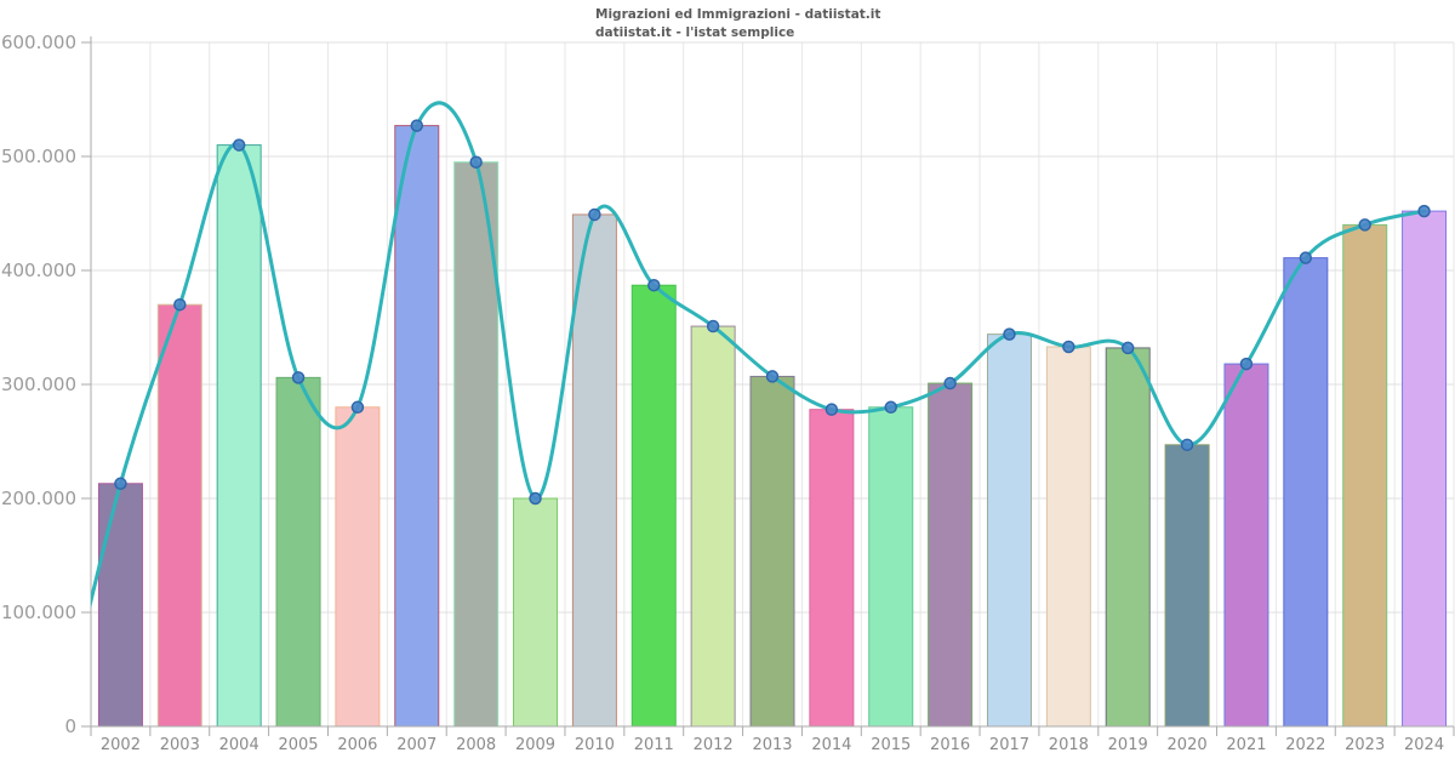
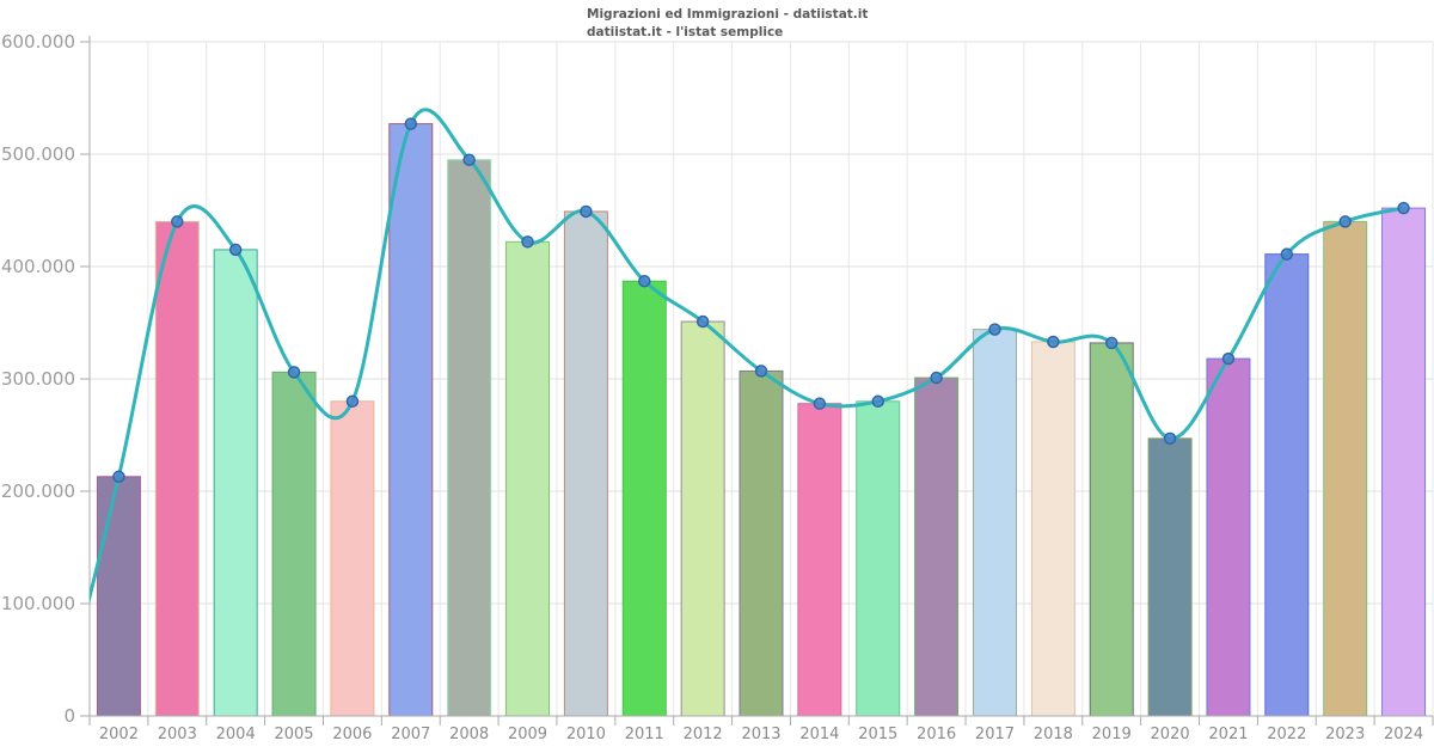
2003: 370000 -> 440000
2004: 510000 -> 420000
2009: 200000 -> 420000
